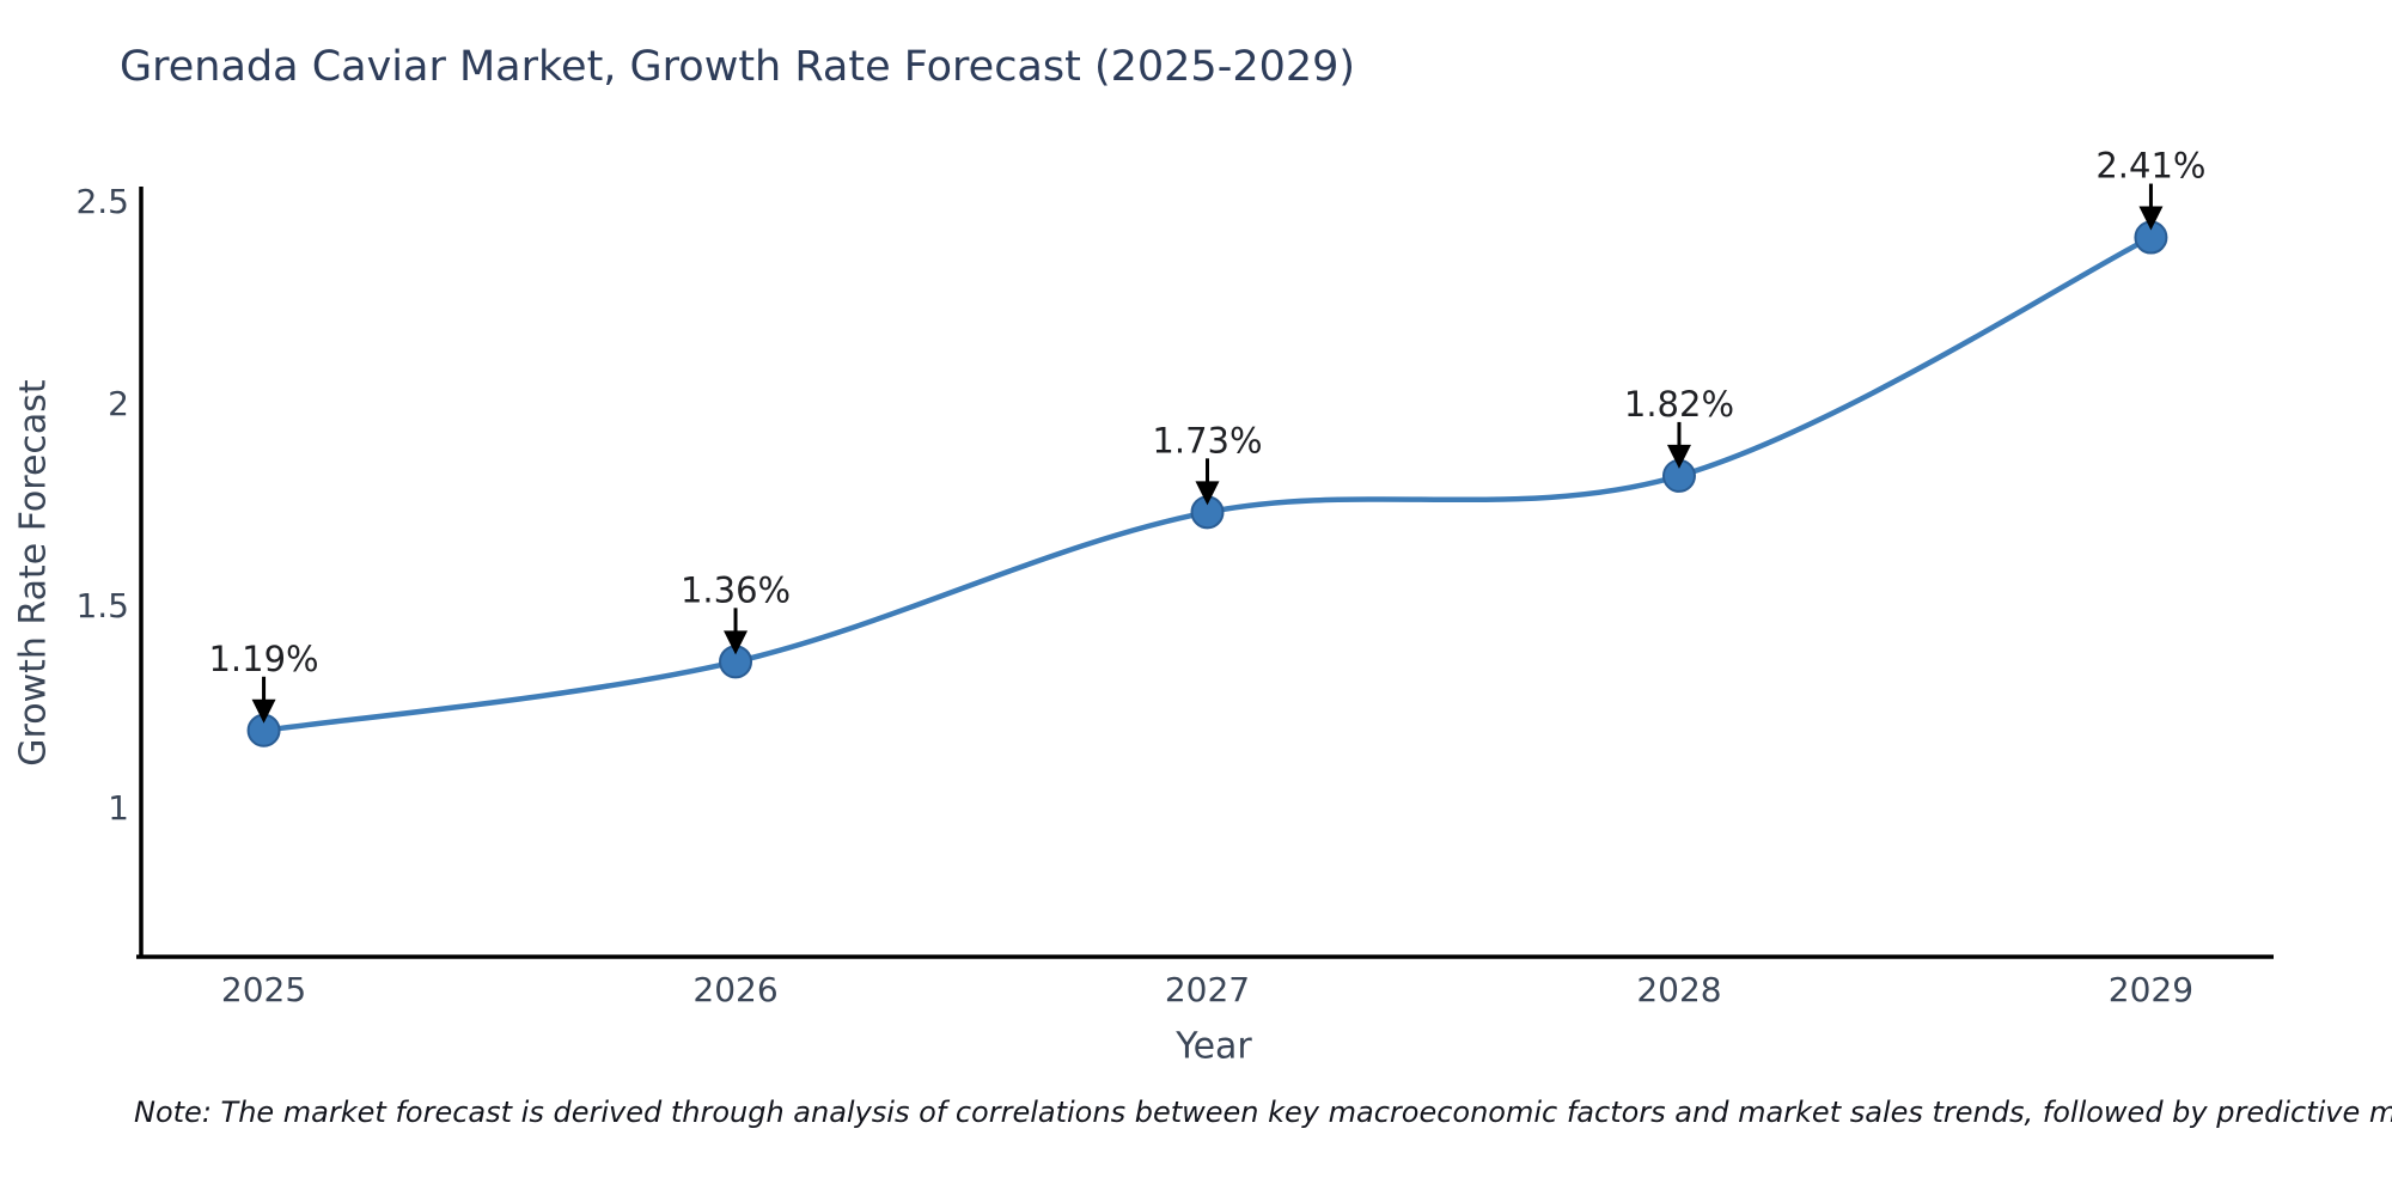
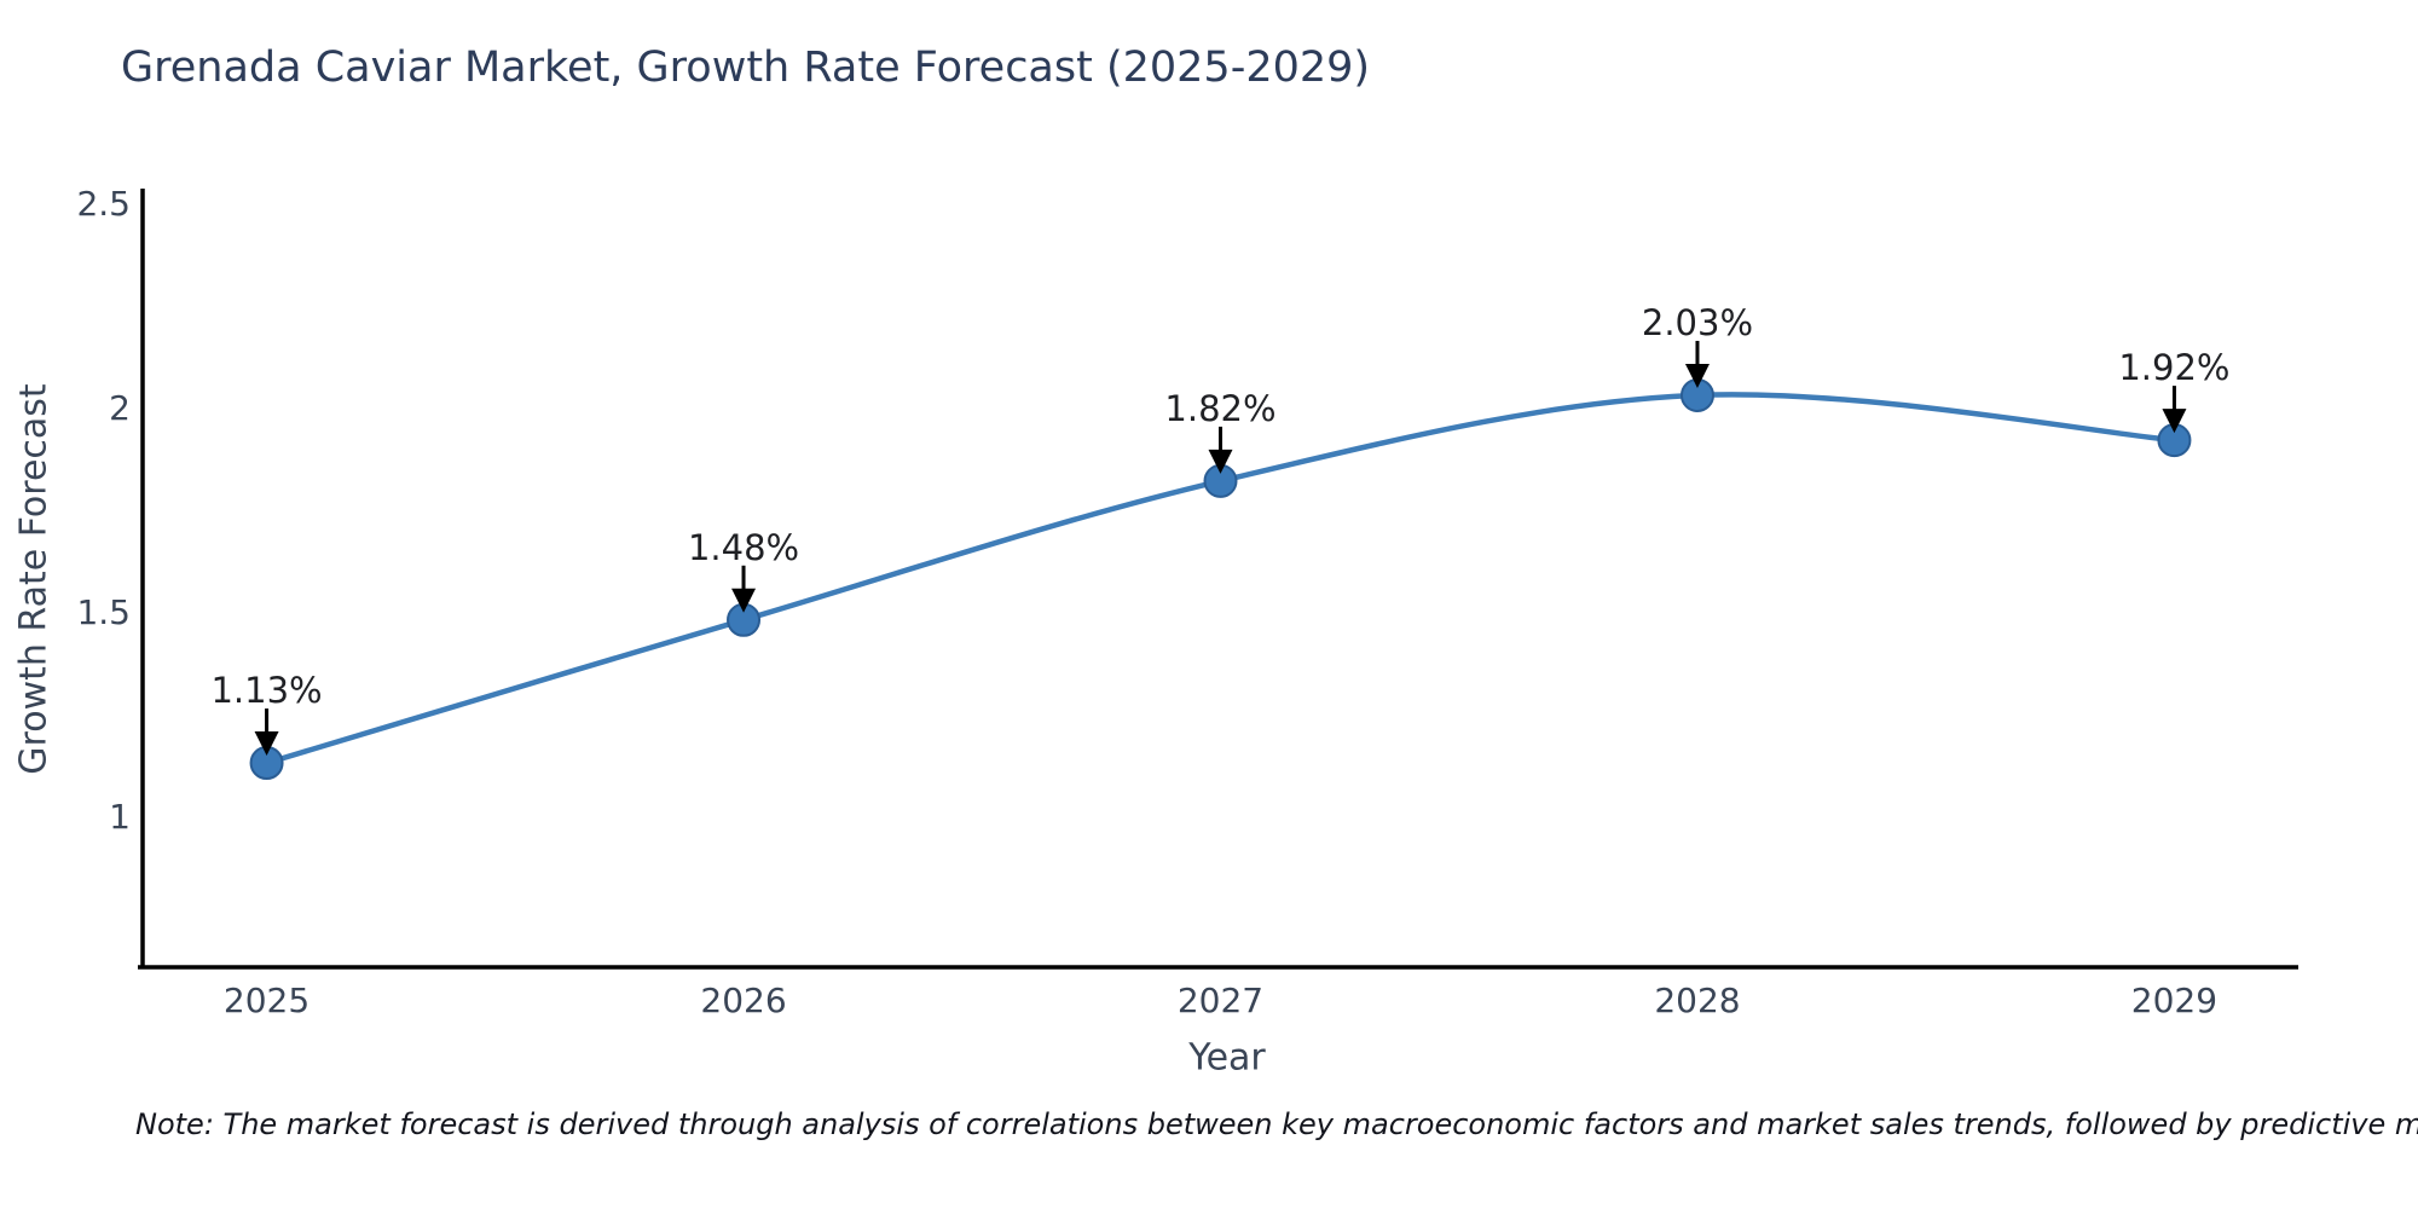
2025: 1.19% -> 1.13%
2026: 1.36% -> 1.48%
2027: 1.73% -> 1.82%
2028: 1.82% -> 2.03%
2029: 2.41% -> 1.92%
